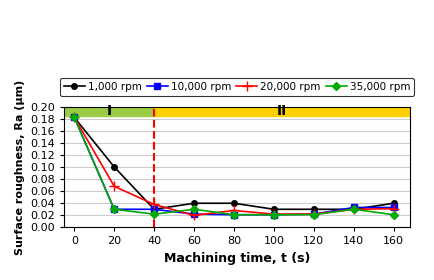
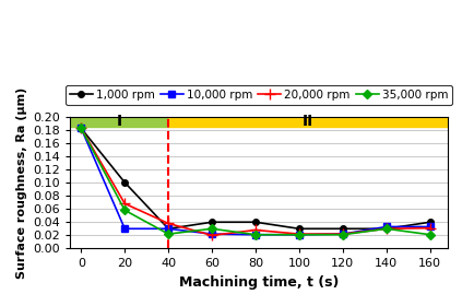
35,000 rpm/20: 0.030 -> 0.058
